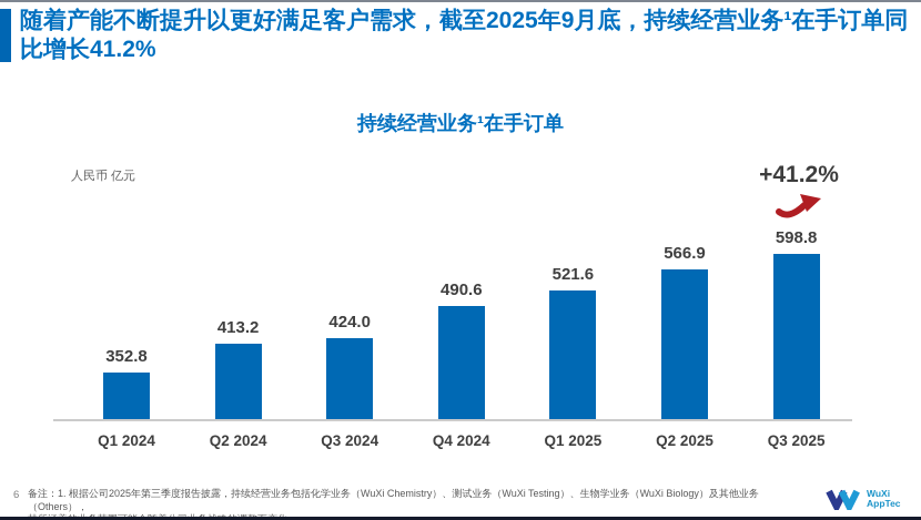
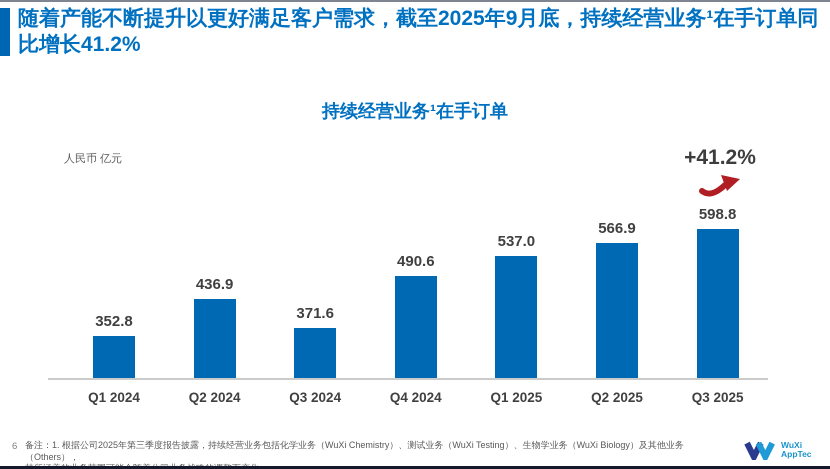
Q2 2024: 413.2 -> 436.9
Q3 2024: 424.0 -> 371.6
Q1 2025: 521.6 -> 537.0
